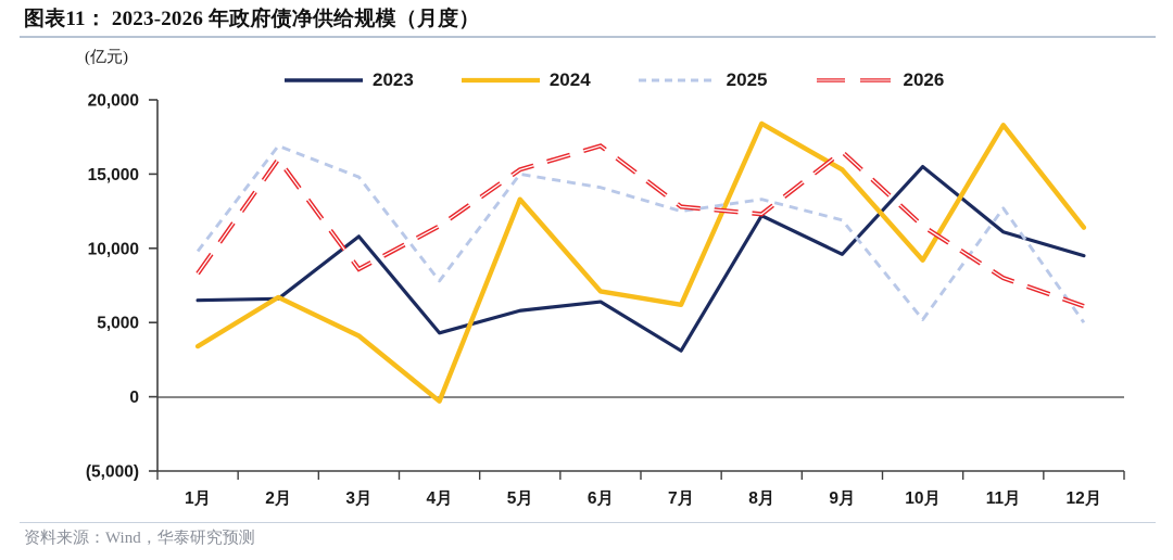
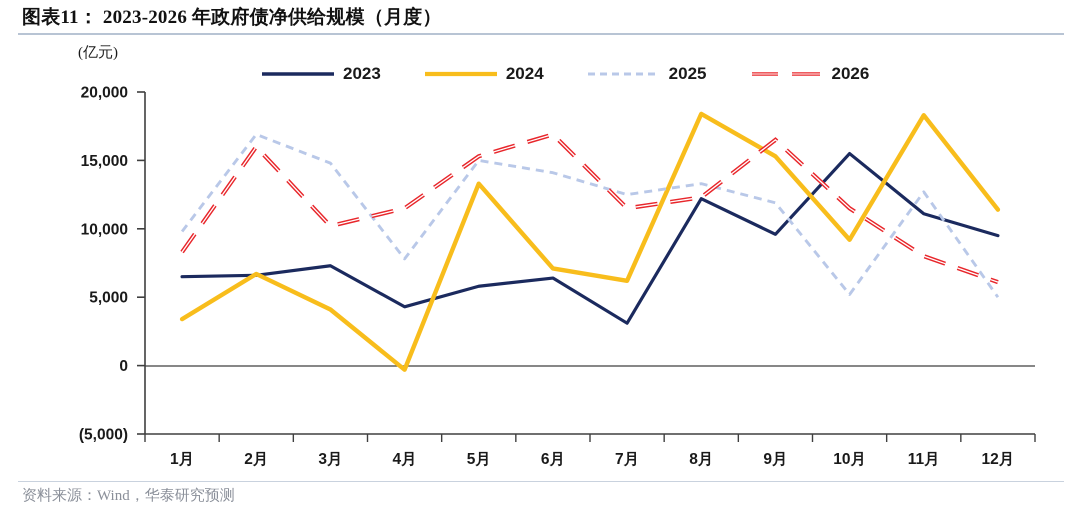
2023/3月: 10800 -> 7300
2026/3月: 8600 -> 10200
2026/7月: 12800 -> 11500
